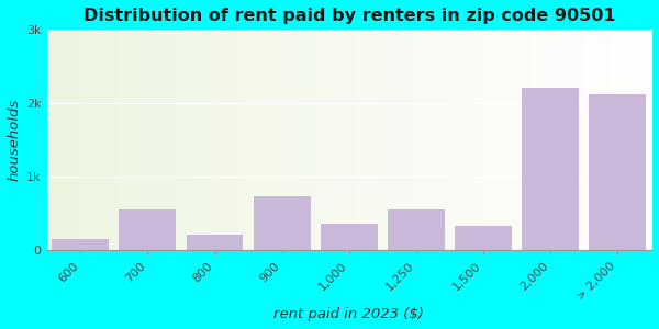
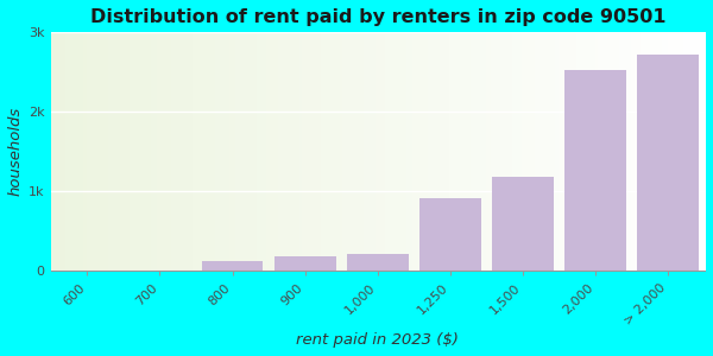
600: 0.16k -> 0.00k
700: 0.56k -> 0.00k
800: 0.22k -> 0.13k
900: 0.74k -> 0.19k
1,000: 0.36k -> 0.22k
1,250: 0.56k -> 0.92k
1,500: 0.34k -> 1.18k
2,000: 2.22k -> 2.52k
> 2,000: 2.12k -> 2.72k
